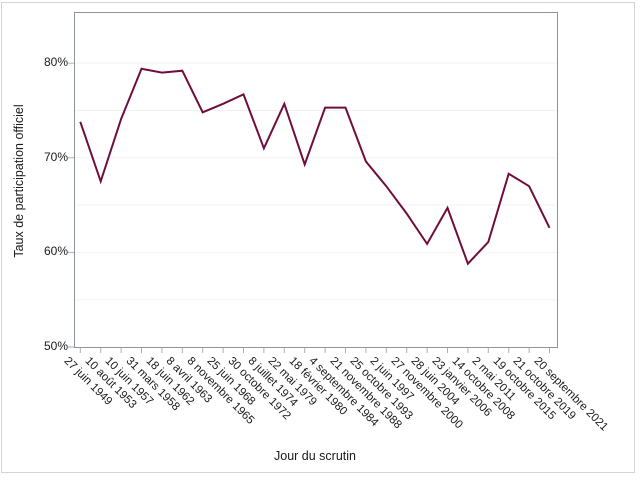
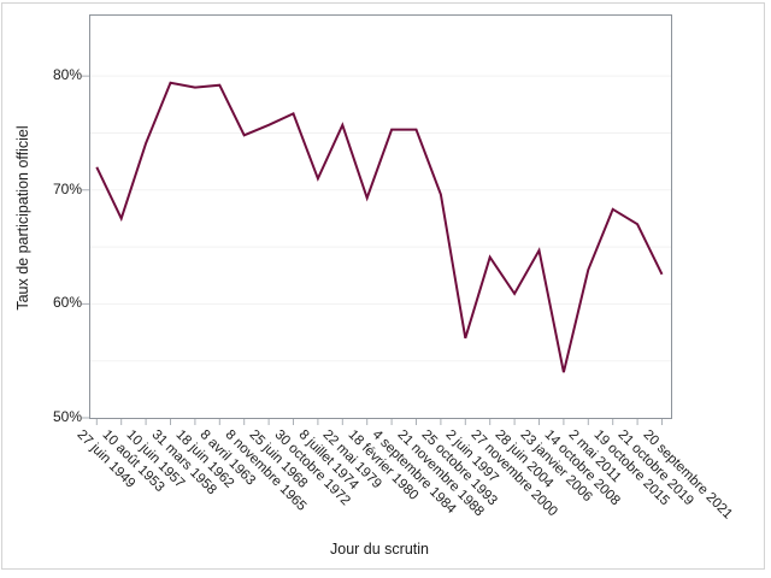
27 juin 1949: 74% -> 72%
2 juin 1997: 67% -> 57%
14 octobre 2008: 59% -> 54%
2 mai 2011: 61% -> 63%
